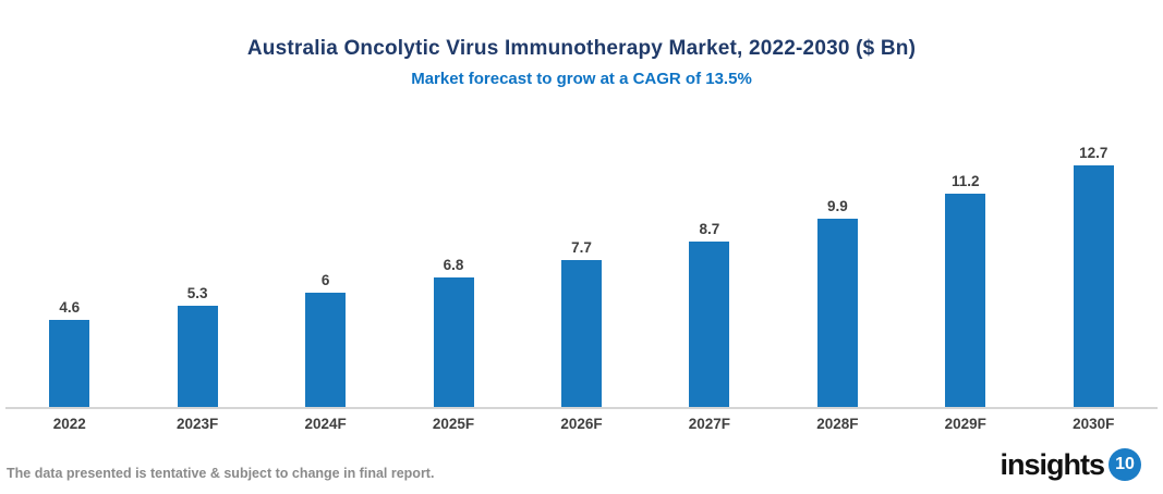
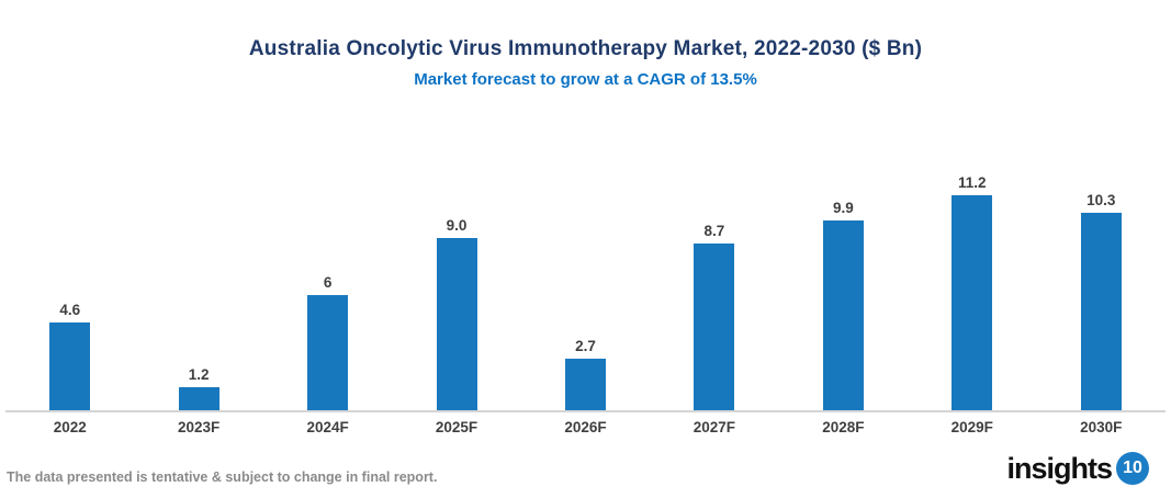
2023F: 5.3 -> 1.2
2025F: 6.8 -> 9.0
2026F: 7.7 -> 2.7
2030F: 12.7 -> 10.3
